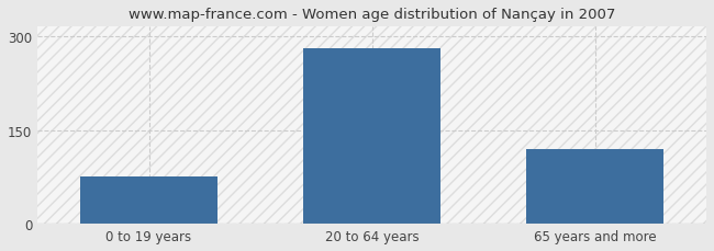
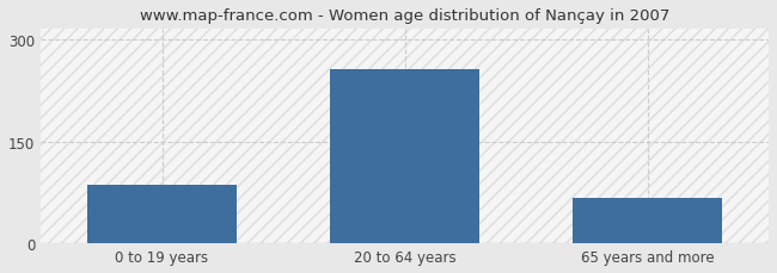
0 to 19 years: 75 -> 86
20 to 64 years: 280 -> 256
65 years and more: 120 -> 66
